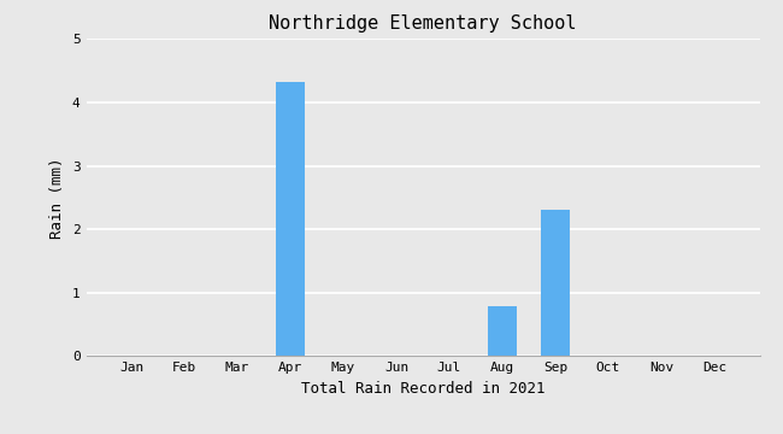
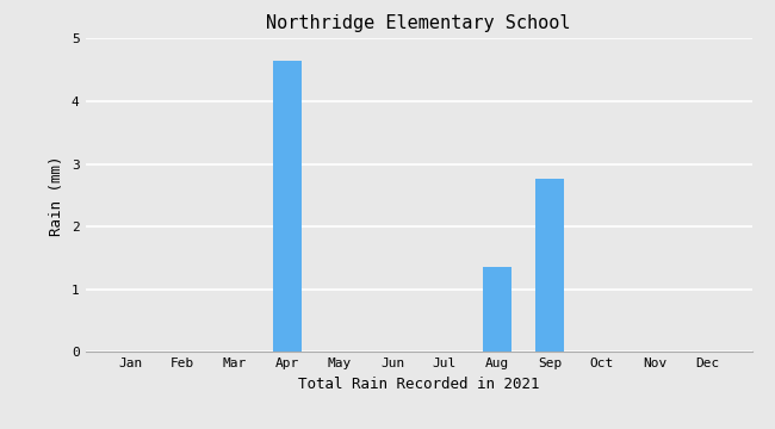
Apr: 4.33 -> 4.64
Aug: 0.78 -> 1.36
Sep: 2.30 -> 2.76
